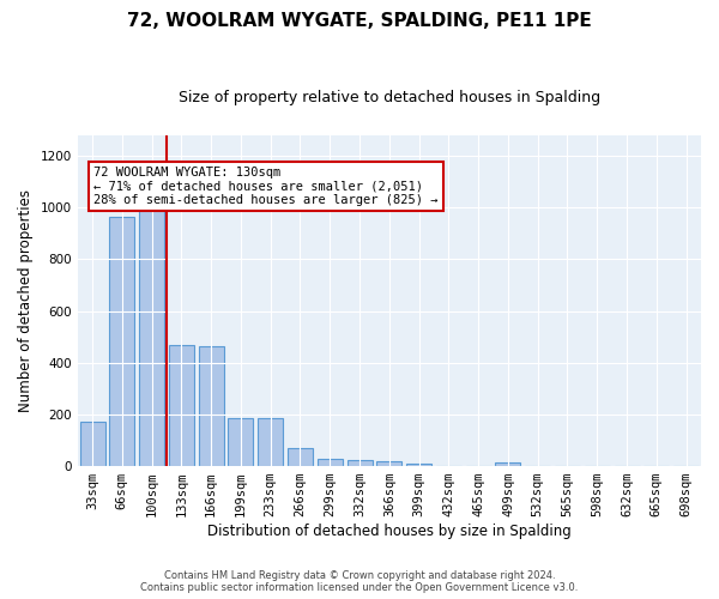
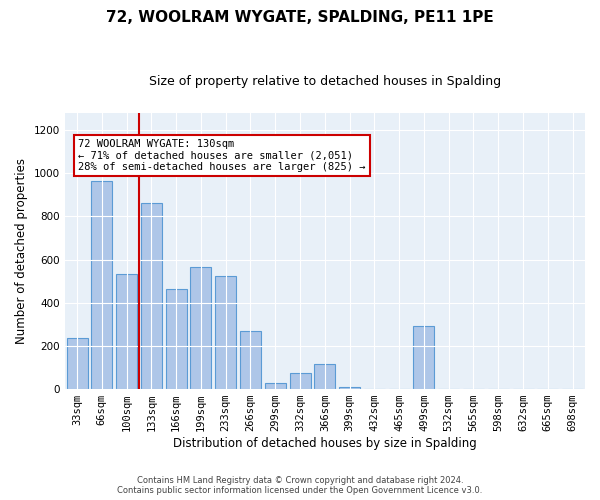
33sqm: 170 -> 235
100sqm: 990 -> 535
133sqm: 470 -> 860
199sqm: 185 -> 565
233sqm: 185 -> 525
266sqm: 70 -> 270
332sqm: 22 -> 75
366sqm: 18 -> 115
499sqm: 12 -> 290
